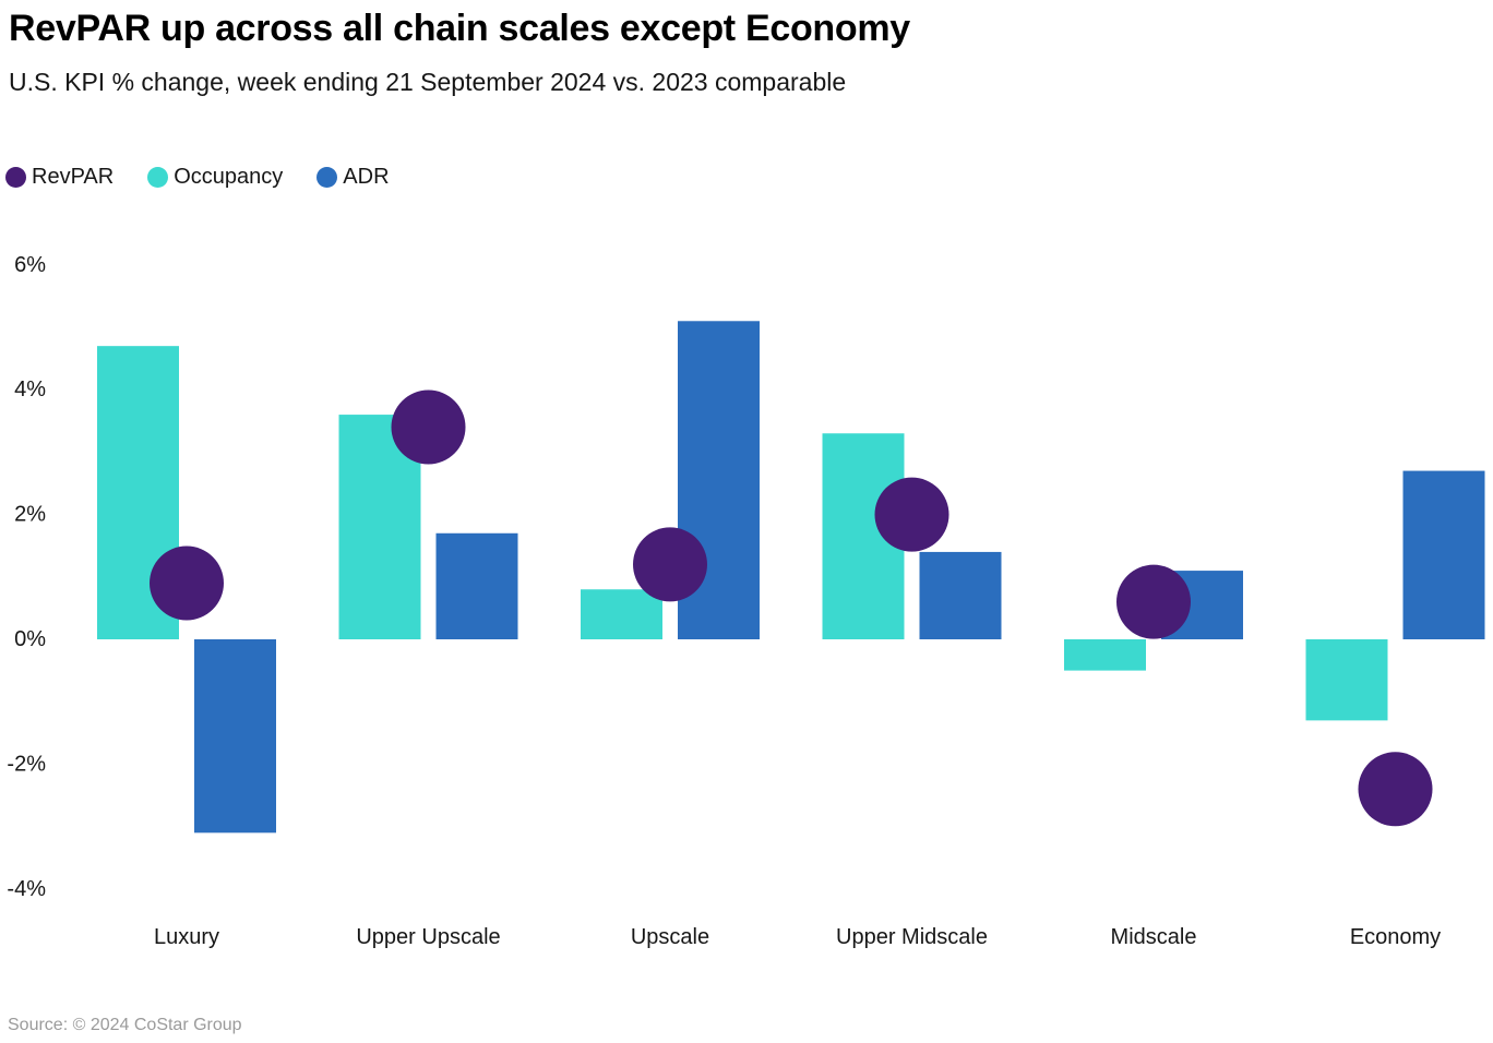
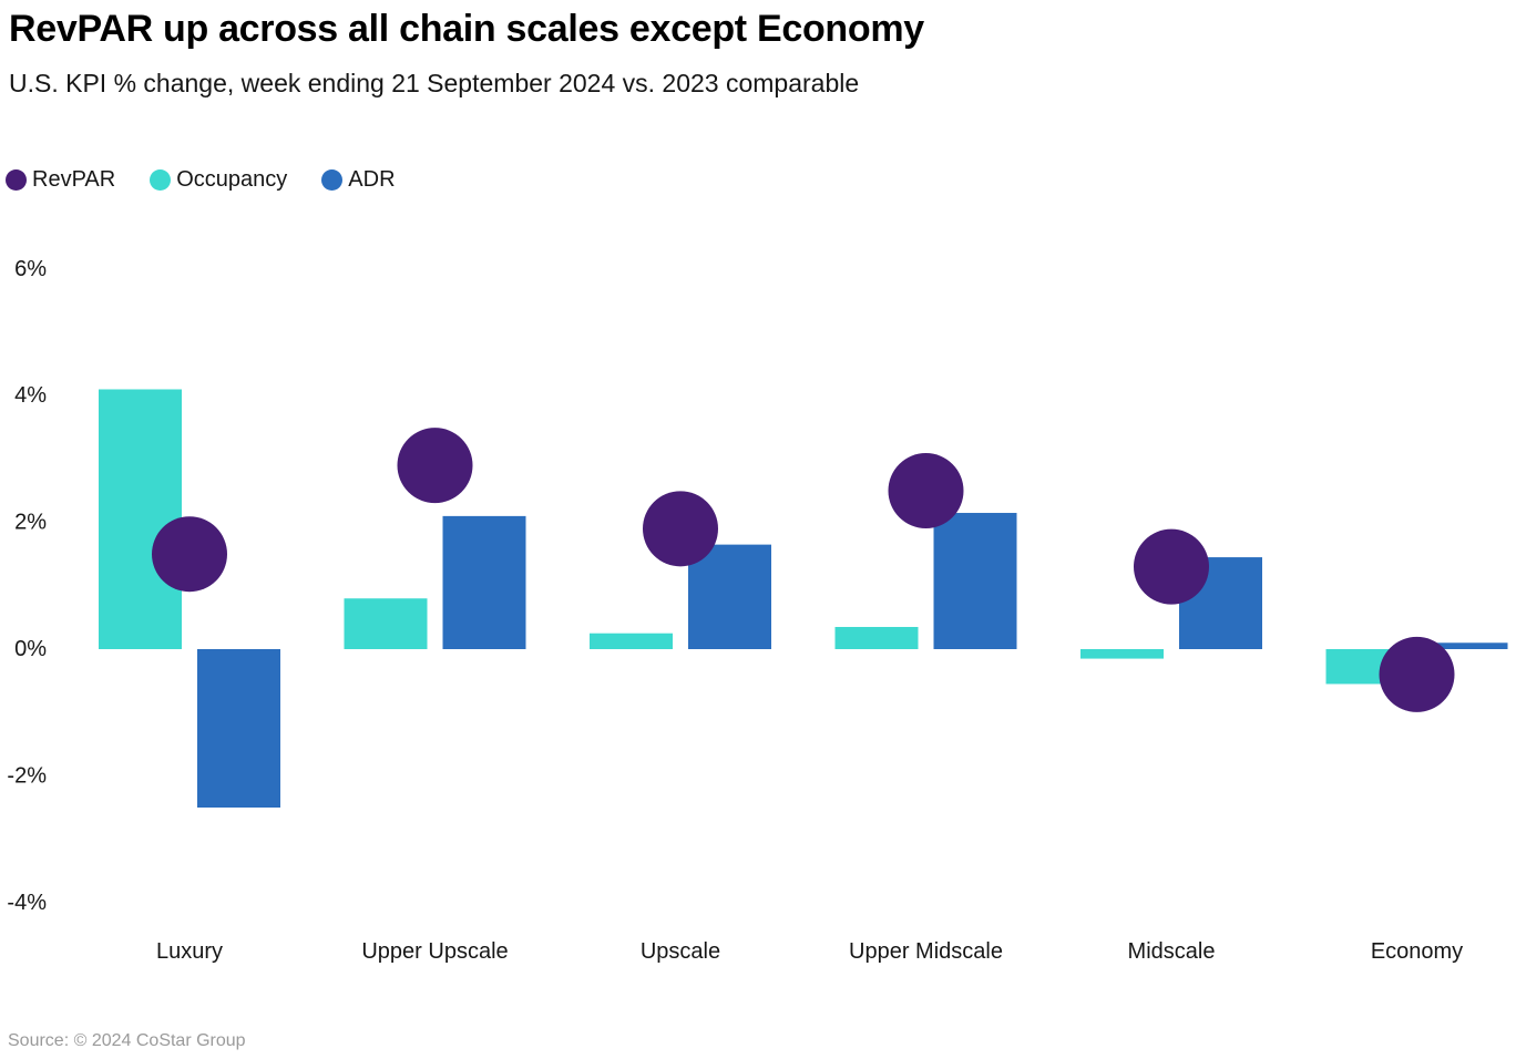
RevPAR/Luxury: 0.9% -> 1.5%
Occupancy/Luxury: 4.7% -> 4.1%
ADR/Luxury: -3.1% -> -2.5%
RevPAR/Upper Upscale: 3.4% -> 2.9%
Occupancy/Upper Upscale: 3.6% -> 0.8%
ADR/Upper Upscale: 1.7% -> 2.1%
RevPAR/Upscale: 1.2% -> 1.9%
Occupancy/Upscale: 0.8% -> 0.2%
ADR/Upscale: 5.1% -> 1.6%
RevPAR/Upper Midscale: 2.0% -> 2.5%
Occupancy/Upper Midscale: 3.3% -> 0.3%
ADR/Upper Midscale: 1.4% -> 2.1%
RevPAR/Midscale: 0.6% -> 1.3%
Occupancy/Midscale: -0.5% -> -0.1%
ADR/Midscale: 1.1% -> 1.4%
RevPAR/Economy: -2.4% -> -0.4%
Occupancy/Economy: -1.3% -> -0.6%
ADR/Economy: 2.7% -> 0.1%
